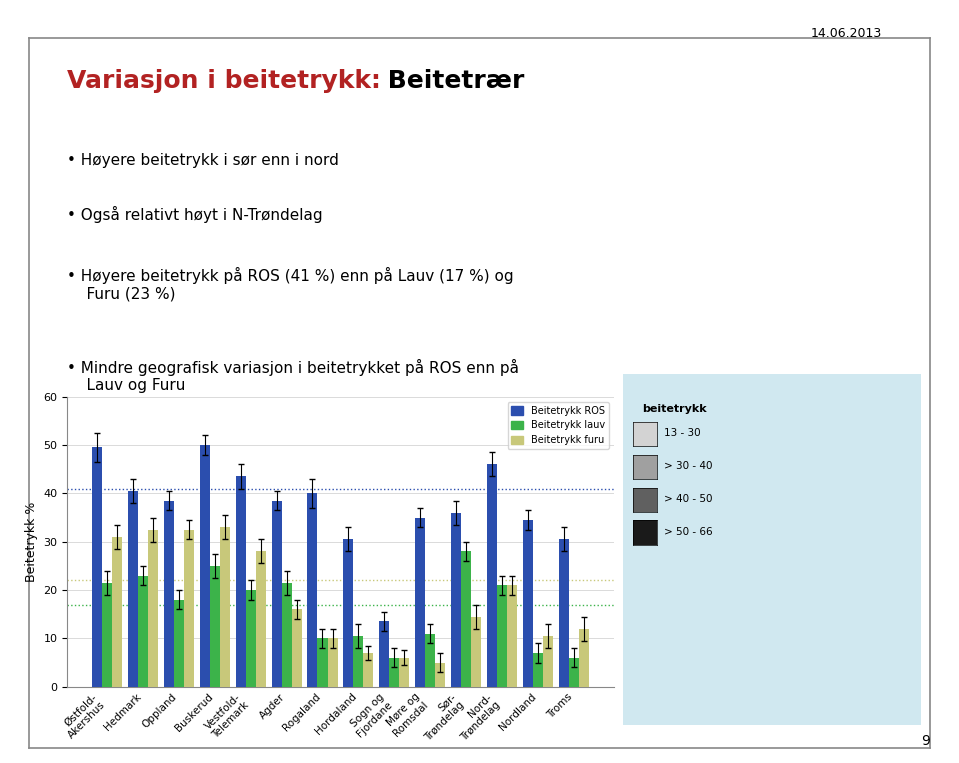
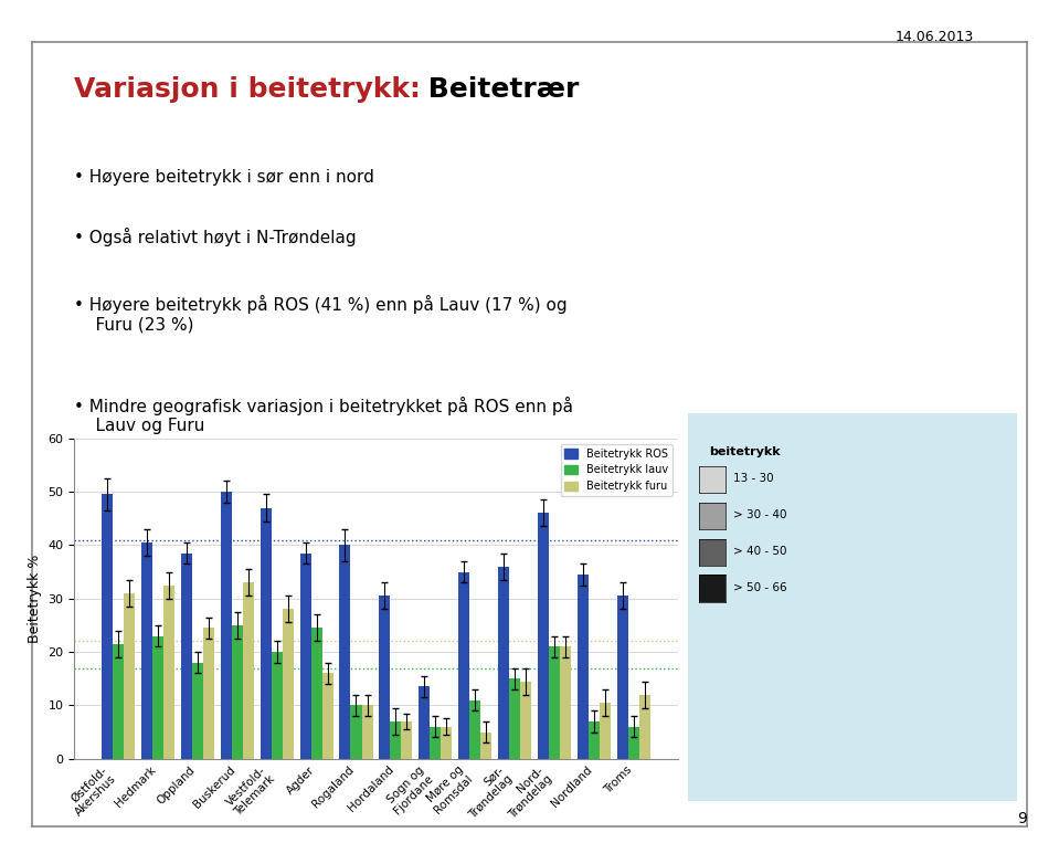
Beitetrykk furu/Oppland: 32.5 -> 24.5
Beitetrykk ROS/Vestfold- Telemark: 43.5 -> 47.0
Beitetrykk lauv/Agder: 21.5 -> 24.5
Beitetrykk lauv/Hordaland: 10.5 -> 7.0
Beitetrykk lauv/Sør- Trøndelag: 28.0 -> 15.0
